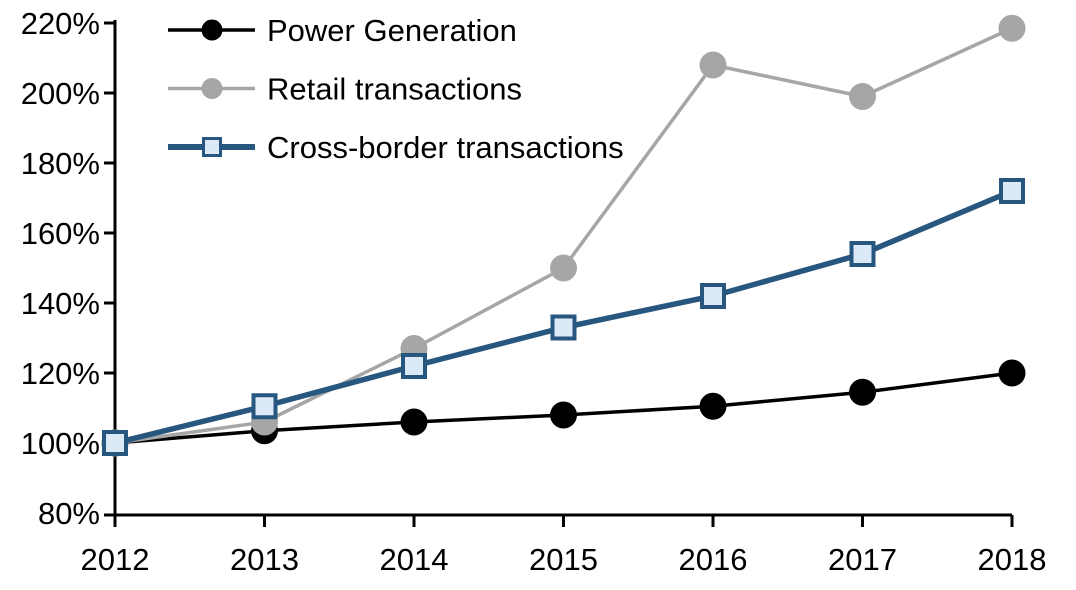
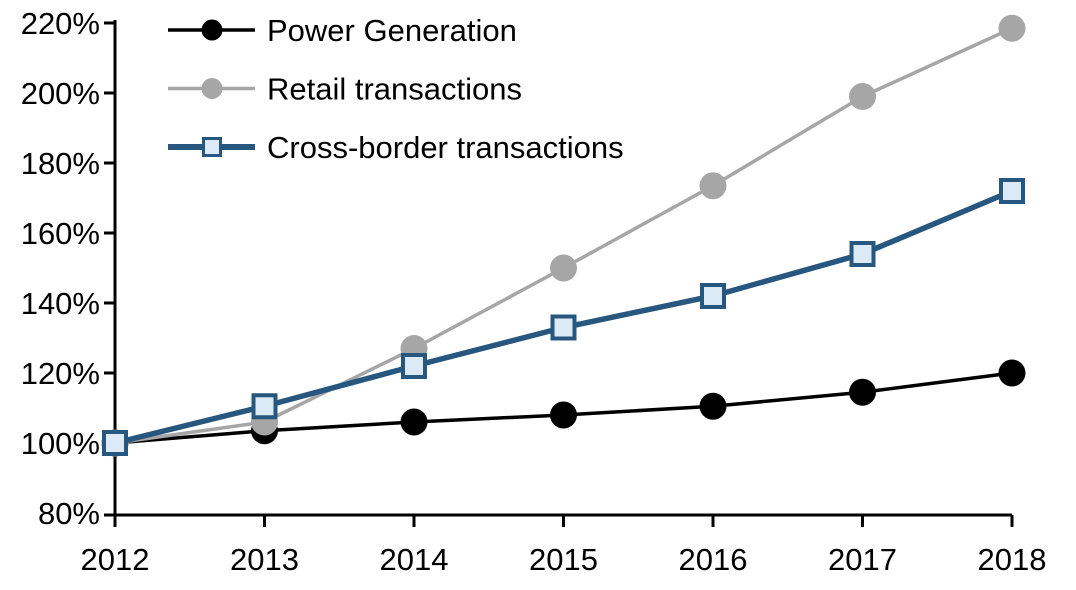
Retail transactions/2016: 208% -> 174%
